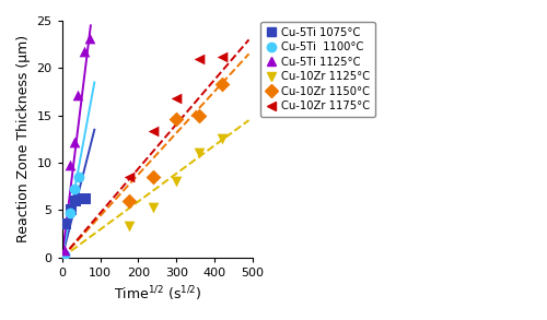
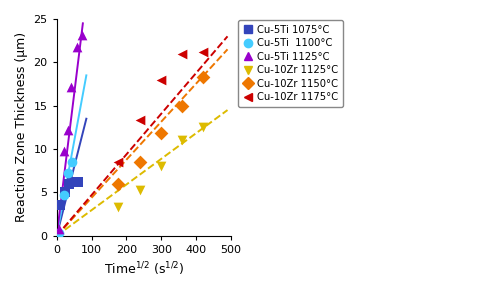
Cu-10Zr 1150°C/300: 14.6 -> 11.8
Cu-10Zr 1175°C/300: 16.8 -> 18.0
